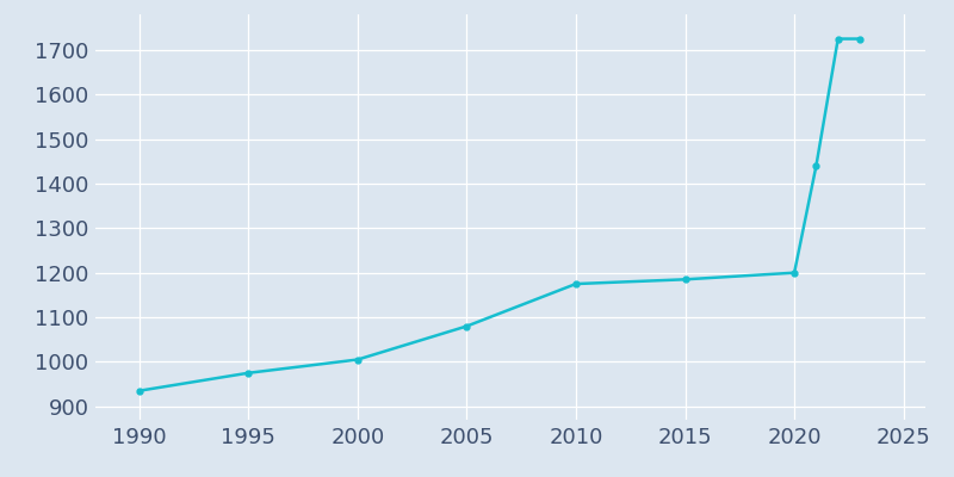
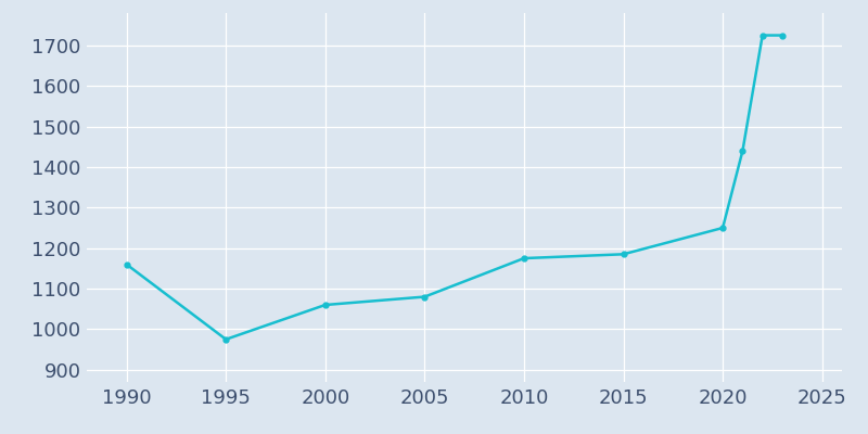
1990: 935 -> 1160
2000: 1005 -> 1060
2020: 1200 -> 1250
